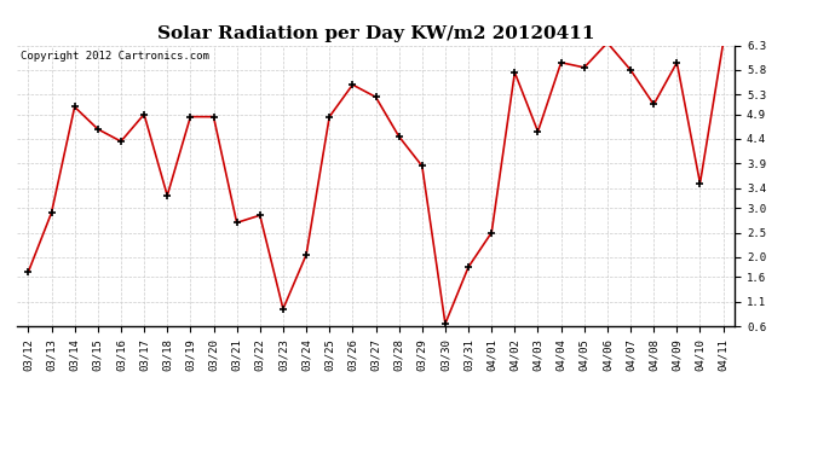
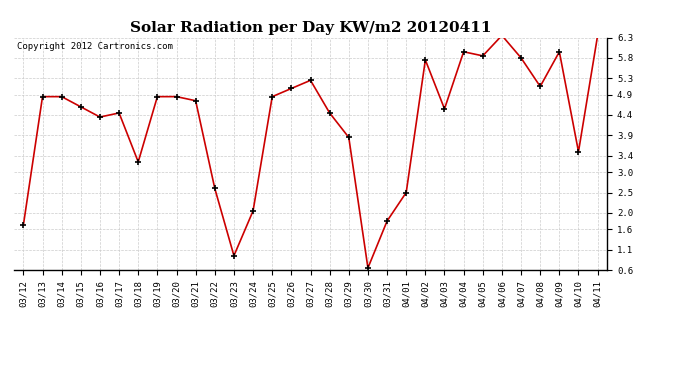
03/13: 2.90 -> 4.85
03/14: 5.05 -> 4.85
03/17: 4.90 -> 4.45
03/21: 2.70 -> 4.75
03/22: 2.85 -> 2.60
03/26: 5.50 -> 5.05
